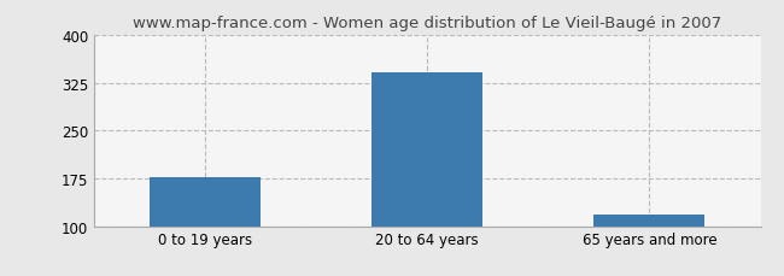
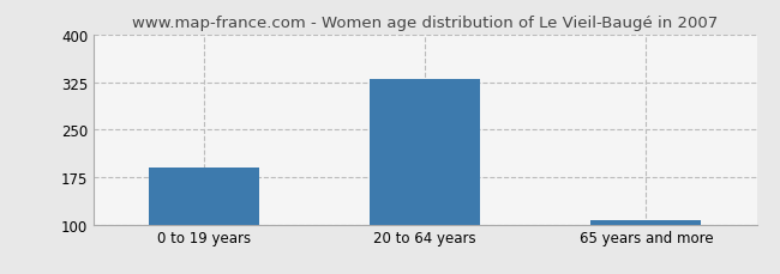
0 to 19 years: 176 -> 190
20 to 64 years: 342 -> 330
65 years and more: 118 -> 107
